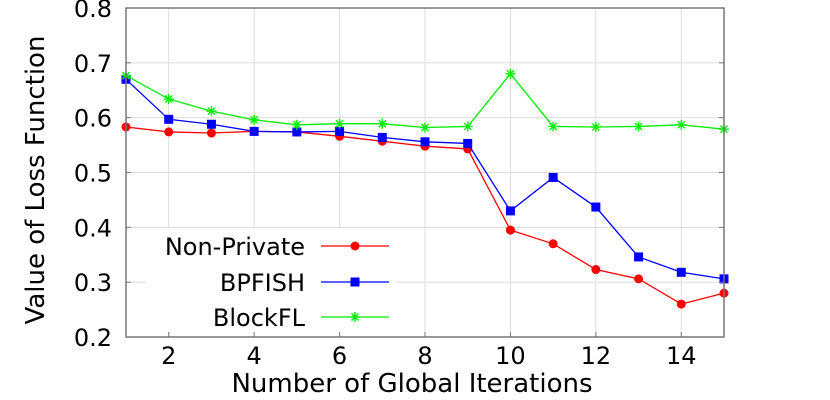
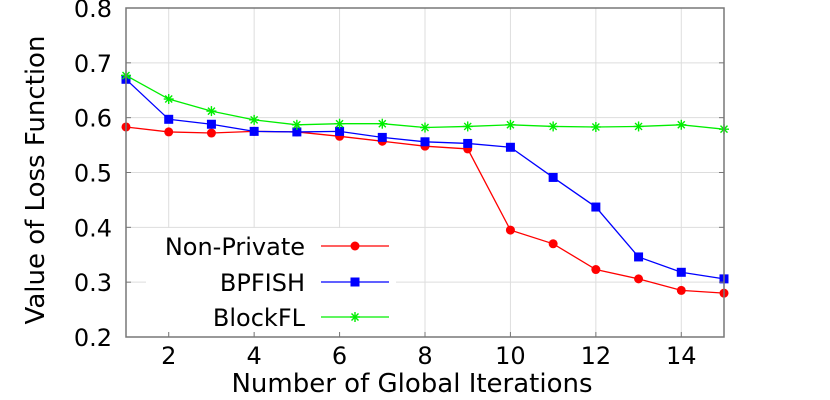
BPFISH/10: 0.43 -> 0.55
BlockFL/10: 0.68 -> 0.59
Non-Private/14: 0.26 -> 0.28
